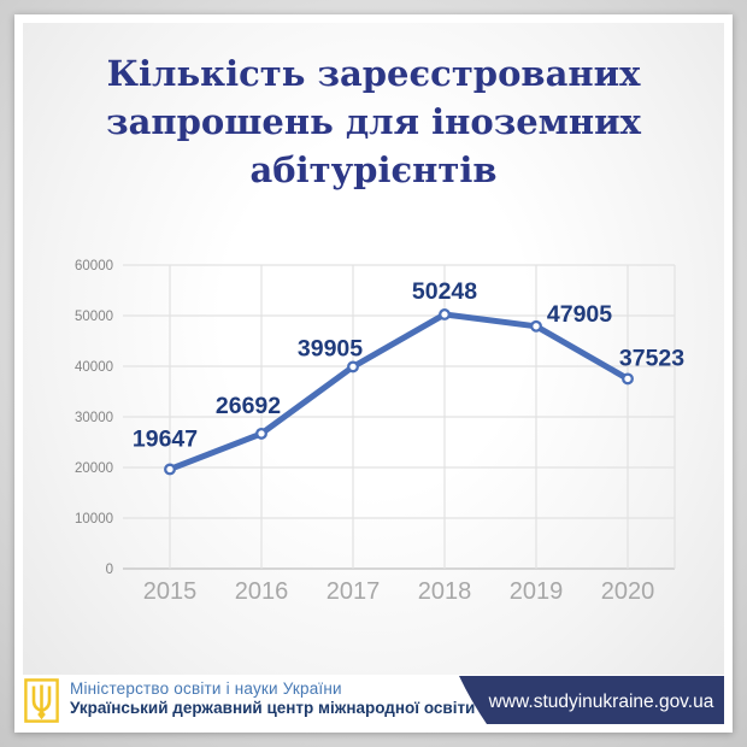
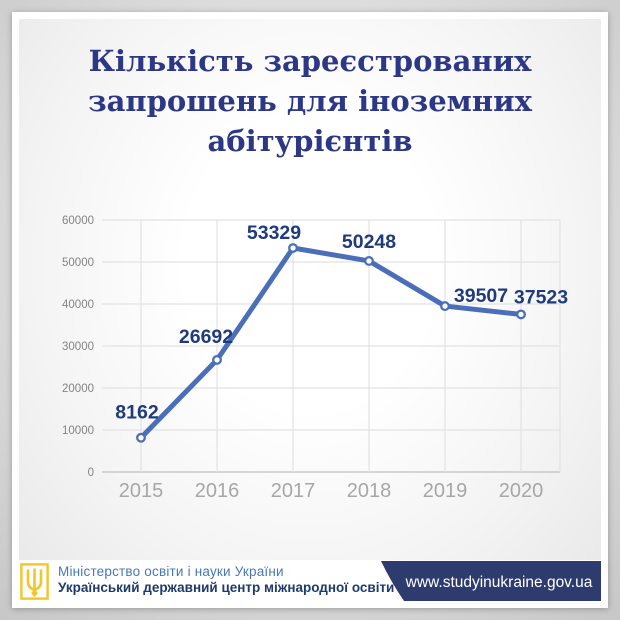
2015: 19647 -> 8162
2017: 39905 -> 53329
2019: 47905 -> 39507
